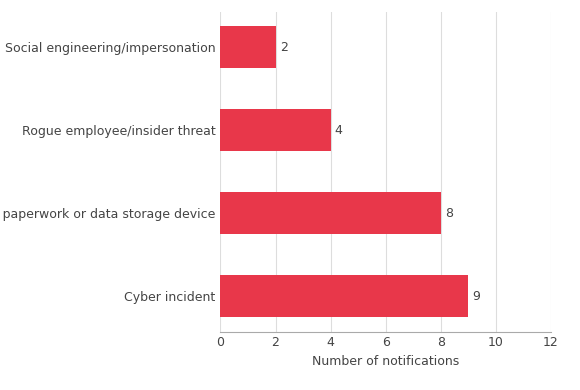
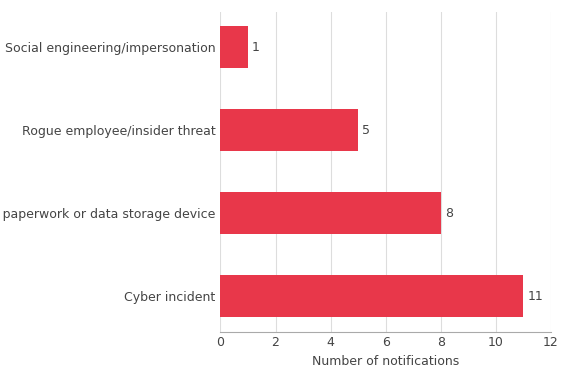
Social engineering/impersonation: 2 -> 1
Rogue employee/insider threat: 4 -> 5
Cyber incident: 9 -> 11
